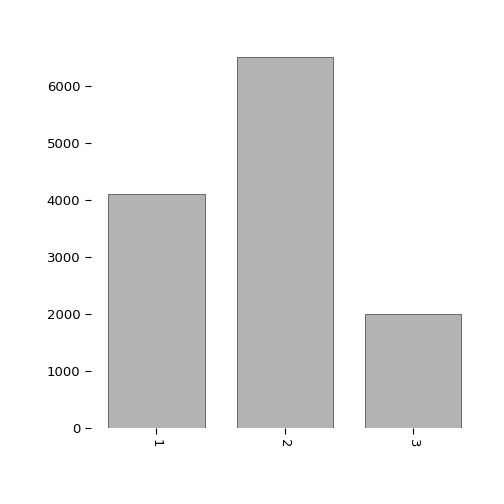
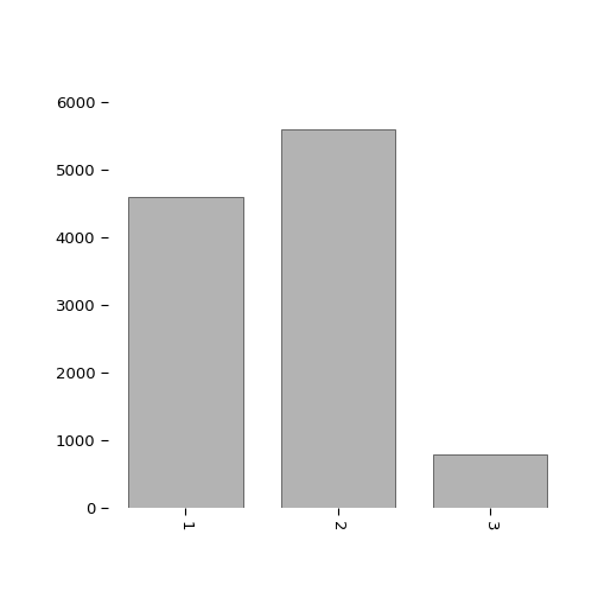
1: 4100 -> 4600
2: 6500 -> 5600
3: 2000 -> 800
